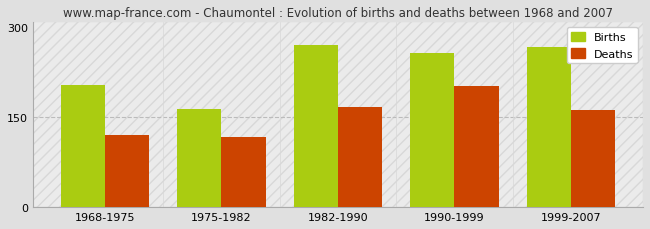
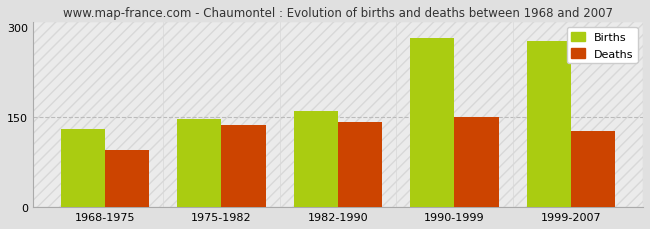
Births/1968-1975: 204 -> 130
Deaths/1968-1975: 120 -> 95
Births/1975-1982: 164 -> 148
Deaths/1975-1982: 118 -> 137
Births/1982-1990: 270 -> 160
Deaths/1982-1990: 168 -> 143
Births/1990-1999: 258 -> 283
Deaths/1990-1999: 202 -> 150
Births/1999-2007: 268 -> 278
Deaths/1999-2007: 162 -> 128
